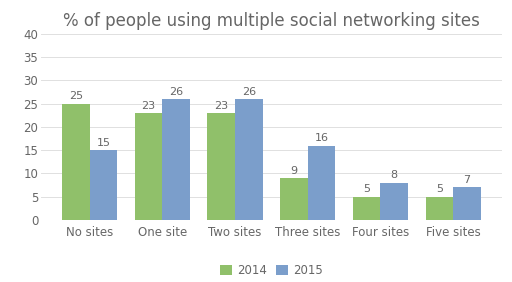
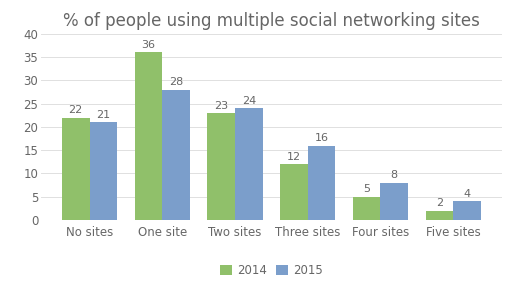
2014/No sites: 25 -> 22
2015/No sites: 15 -> 21
2014/One site: 23 -> 36
2015/One site: 26 -> 28
2015/Two sites: 26 -> 24
2014/Three sites: 9 -> 12
2014/Five sites: 5 -> 2
2015/Five sites: 7 -> 4
